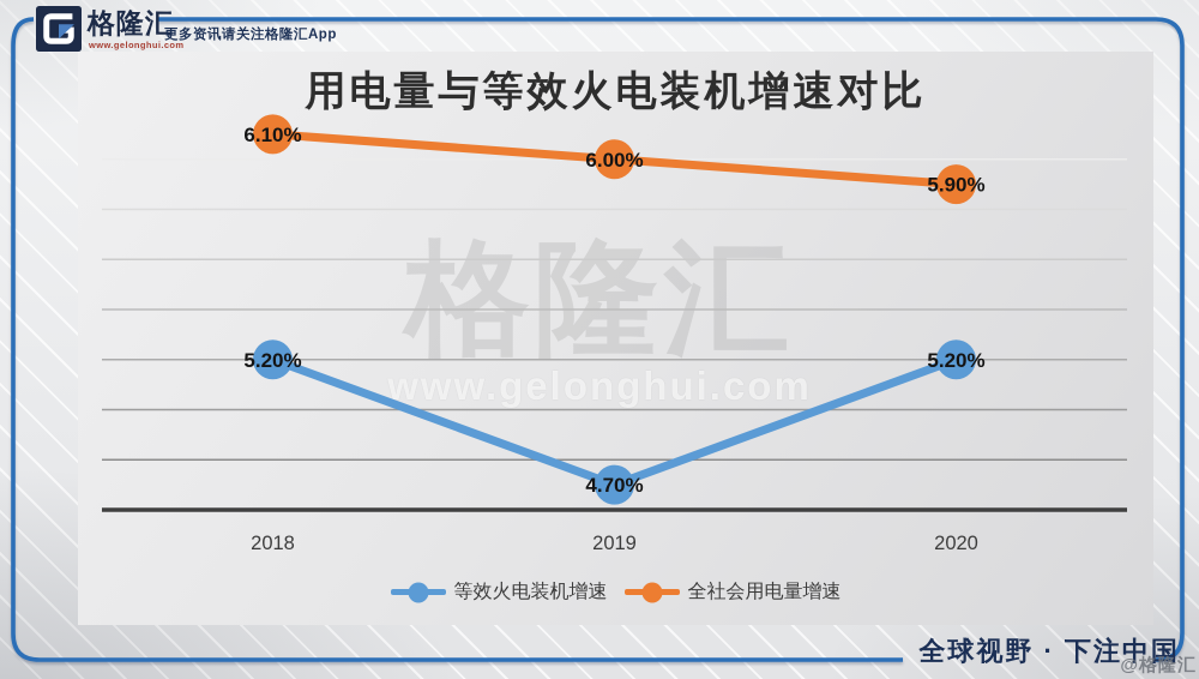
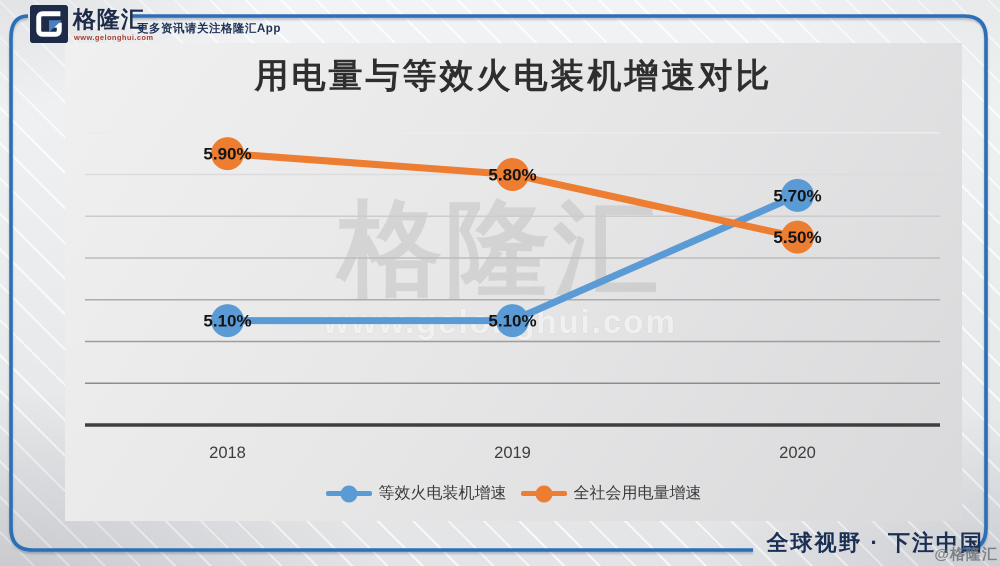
等效火电装机增速/2018: 5.20% -> 5.10%
全社会用电量增速/2018: 6.10% -> 5.90%
等效火电装机增速/2019: 4.70% -> 5.10%
全社会用电量增速/2019: 6.00% -> 5.80%
等效火电装机增速/2020: 5.20% -> 5.70%
全社会用电量增速/2020: 5.90% -> 5.50%
